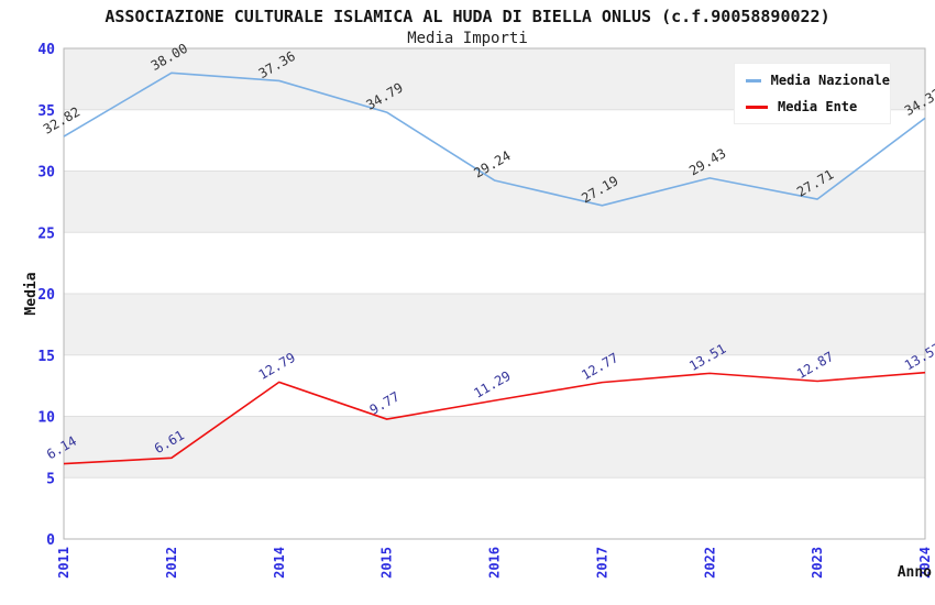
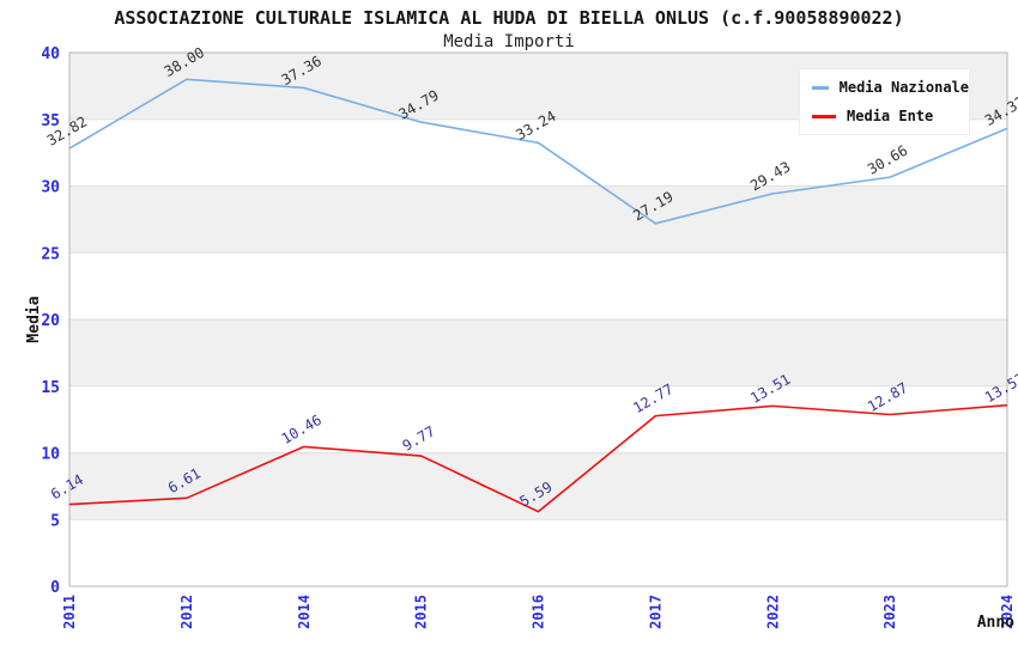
Media Ente/2014: 12.79 -> 10.46
Media Nazionale/2016: 29.24 -> 33.24
Media Ente/2016: 11.29 -> 5.59
Media Nazionale/2023: 27.71 -> 30.66
